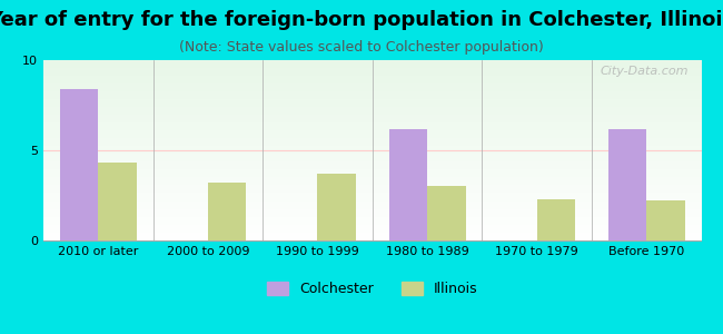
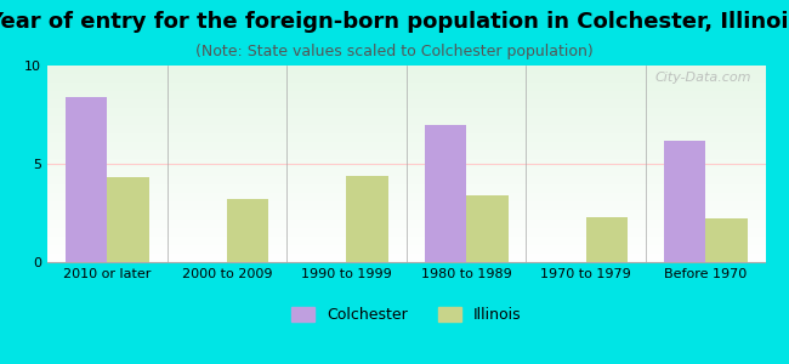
Illinois/1990 to 1999: 3.7 -> 4.4
Colchester/1980 to 1989: 6.2 -> 7.0
Illinois/1980 to 1989: 3.0 -> 3.4
